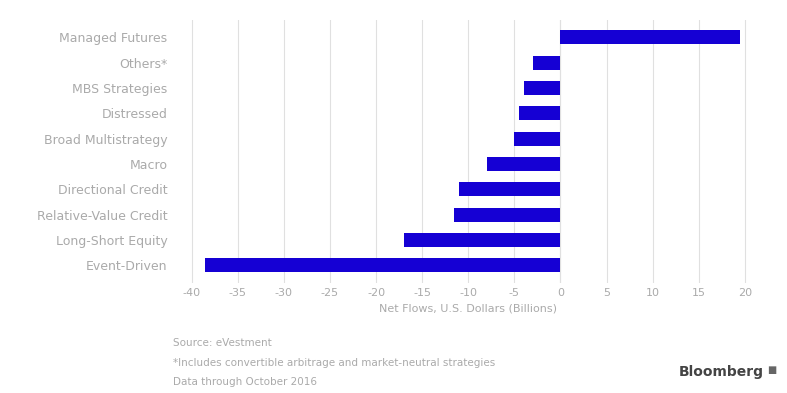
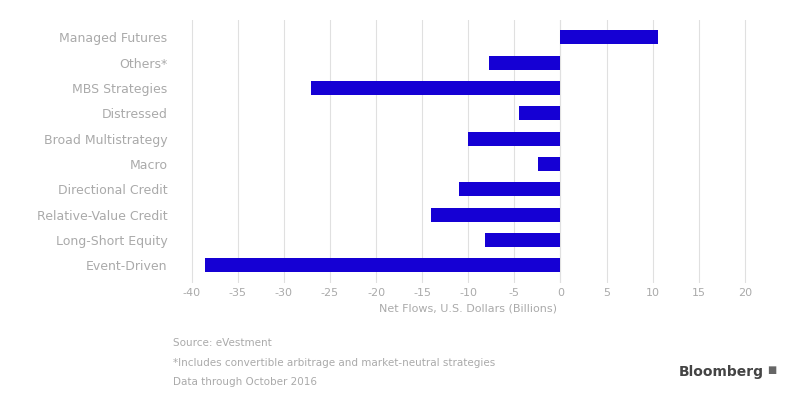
Managed Futures: 19.5 -> 10.6
Others*: -3.0 -> -7.8
MBS Strategies: -4.0 -> -27.0
Broad Multistrategy: -5.0 -> -10.0
Macro: -8.0 -> -2.4
Relative-Value Credit: -11.5 -> -14.0
Long-Short Equity: -17.0 -> -8.2
